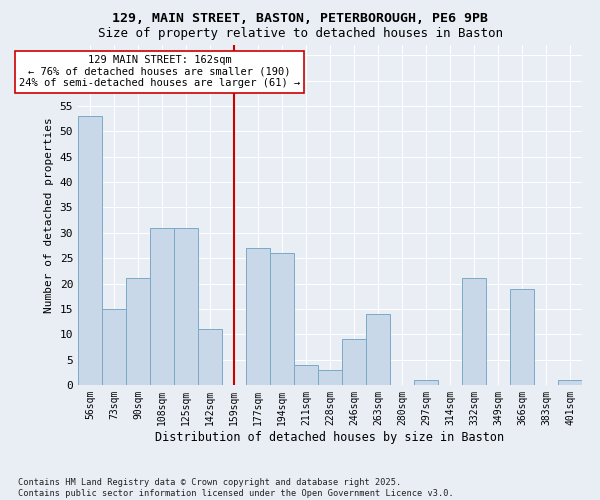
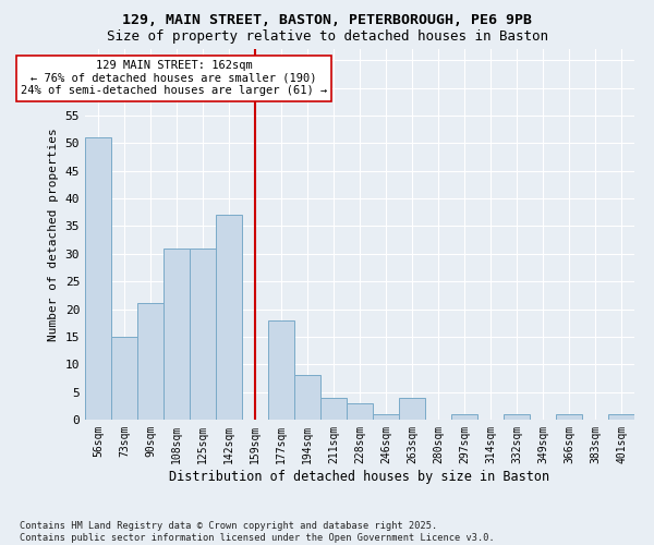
56sqm: 53 -> 51
142sqm: 11 -> 37
177sqm: 27 -> 18
194sqm: 26 -> 8
246sqm: 9 -> 1
263sqm: 14 -> 4
332sqm: 21 -> 1
366sqm: 19 -> 1
